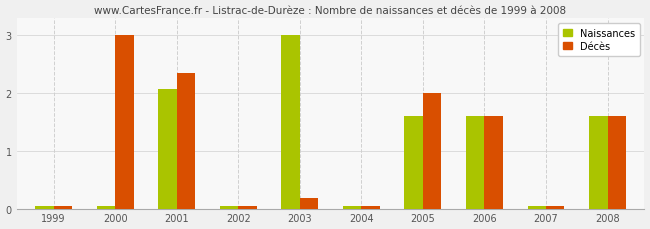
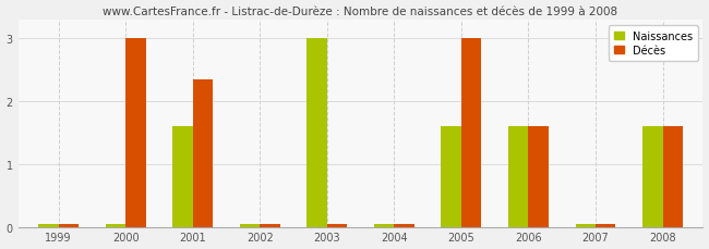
Naissances/2001: 2.08 -> 1.60
Décès/2003: 0.18 -> 0.05
Décès/2005: 2.00 -> 3.00
